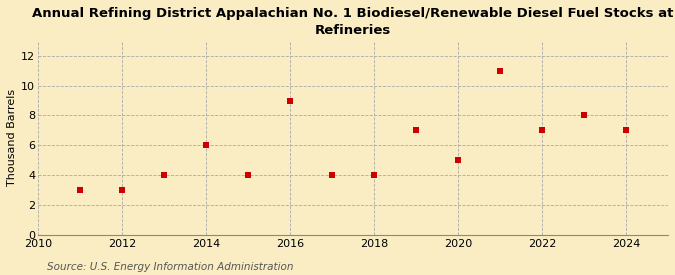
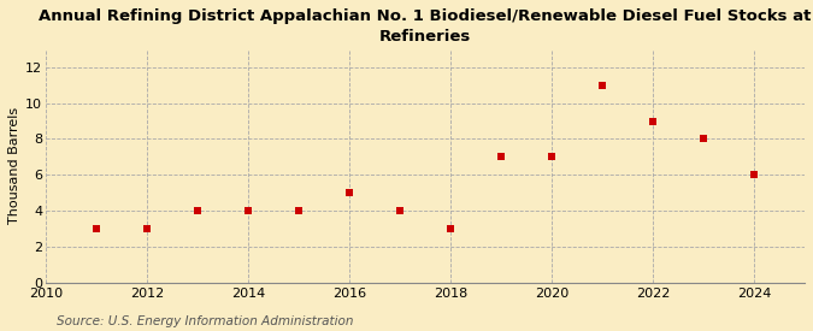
2014: 6 -> 4
2016: 9 -> 5
2018: 4 -> 3
2020: 5 -> 7
2022: 7 -> 9
2024: 7 -> 6
